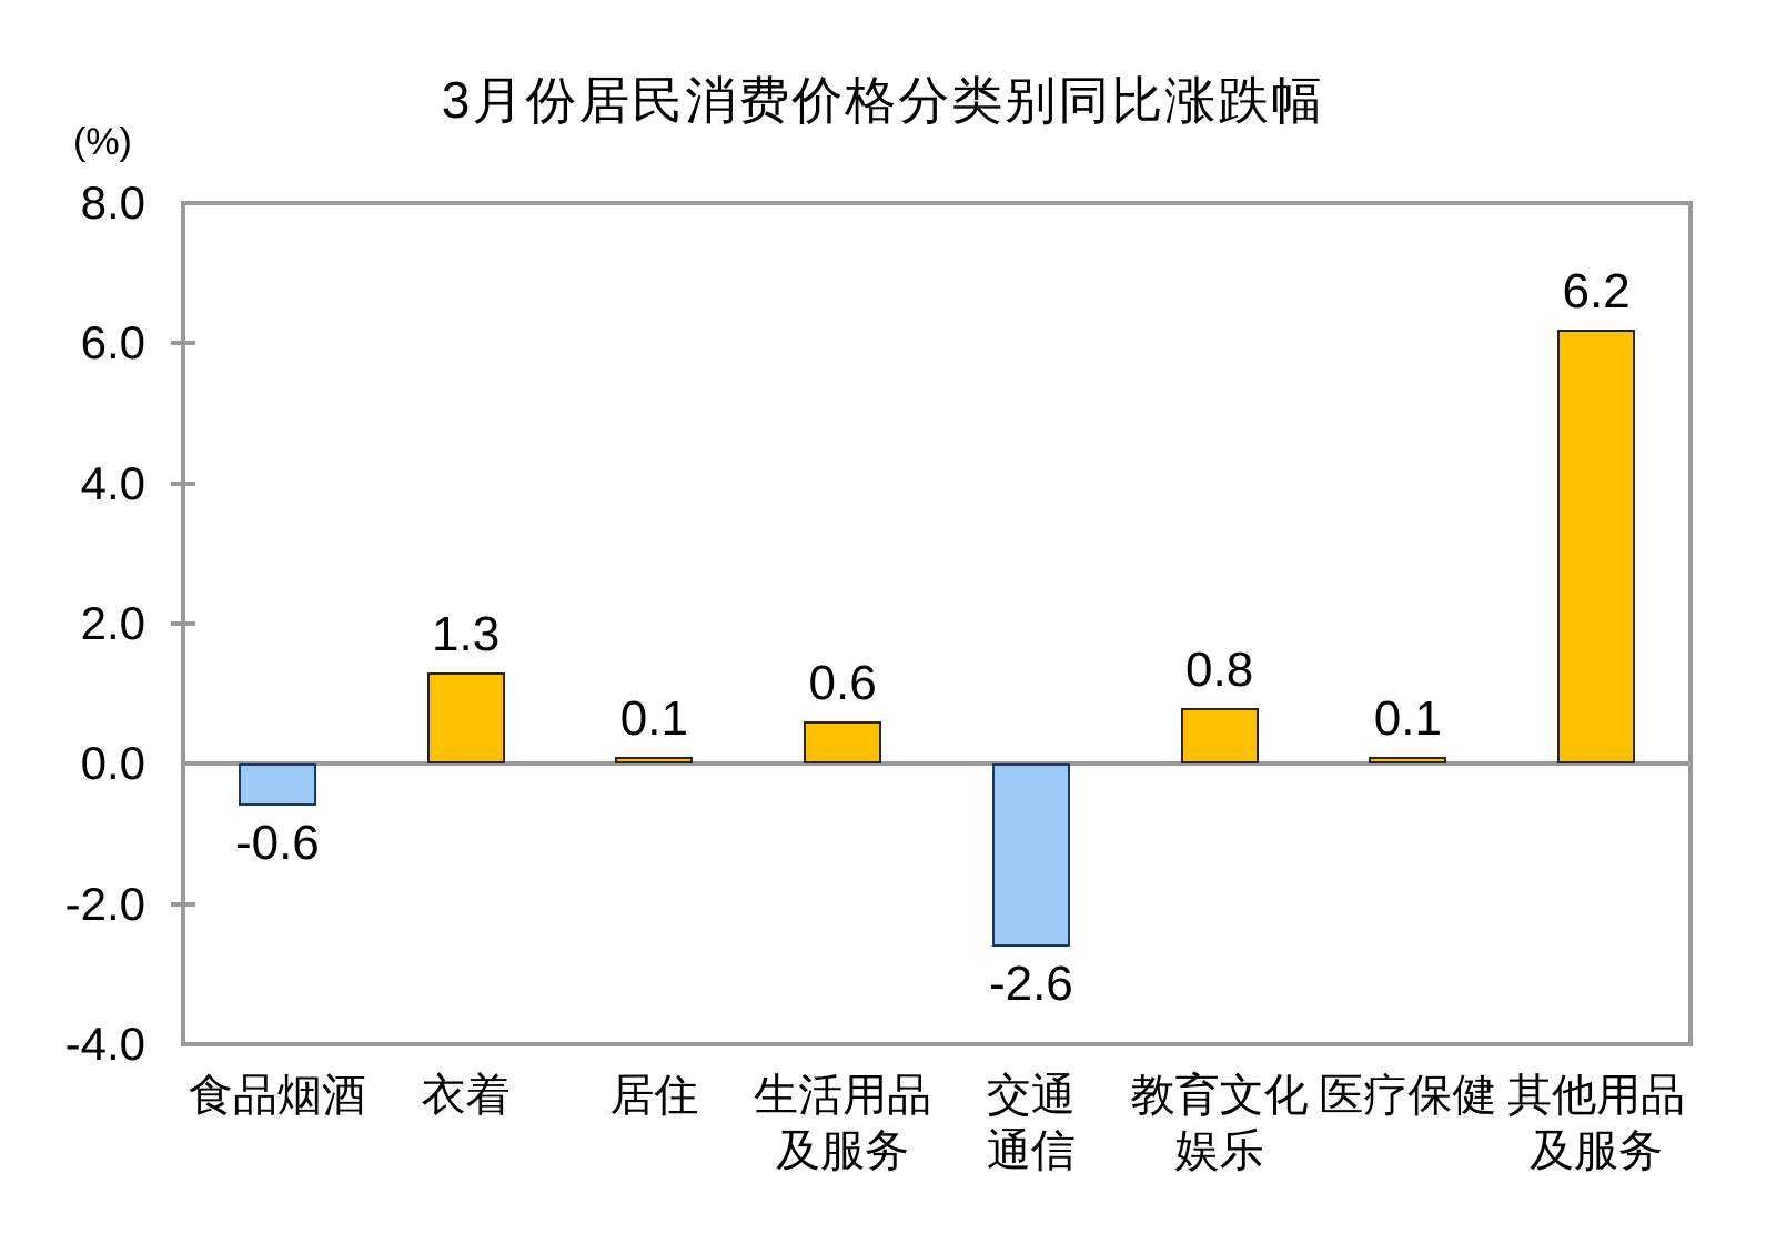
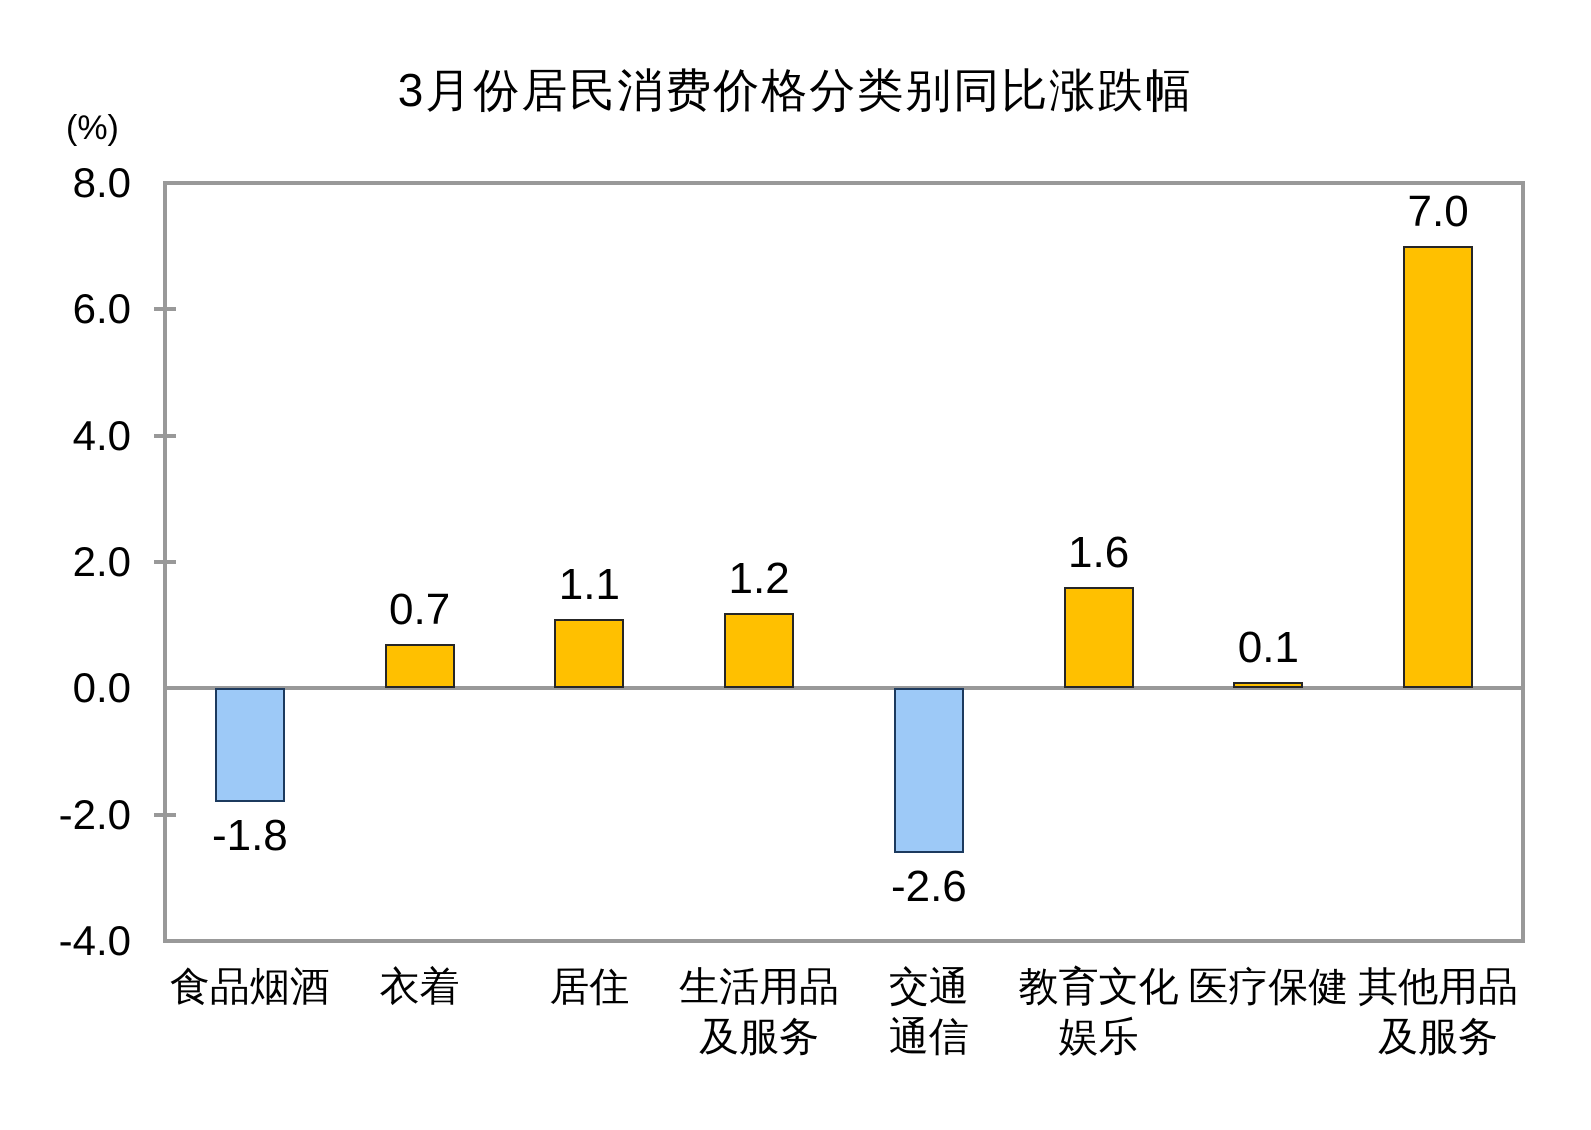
食品烟酒: -0.6 -> -1.8
衣着: 1.3 -> 0.7
居住: 0.1 -> 1.1
生活用品 及服务: 0.6 -> 1.2
教育文化 娱乐: 0.8 -> 1.6
其他用品 及服务: 6.2 -> 7.0
